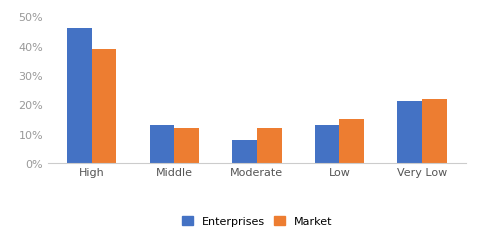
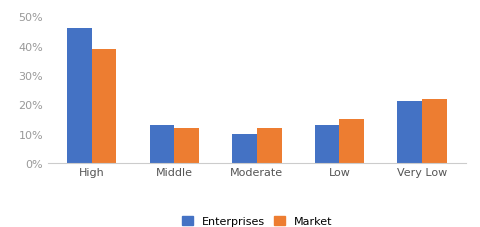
Enterprises/Moderate: 8% -> 10%
